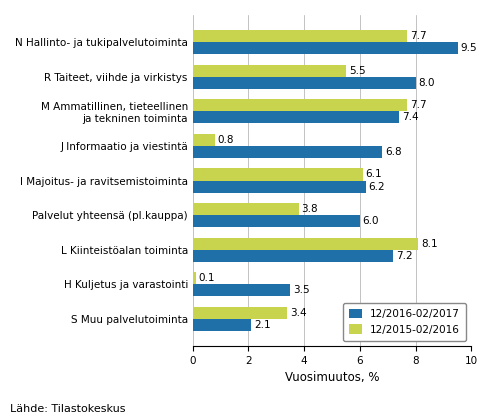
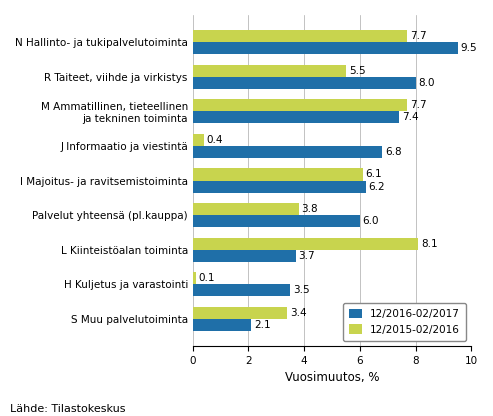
12/2015-02/2016/J Informaatio ja viestintä: 0.8 -> 0.4
12/2016-02/2017/L Kiinteistöalan toiminta: 7.2 -> 3.7
